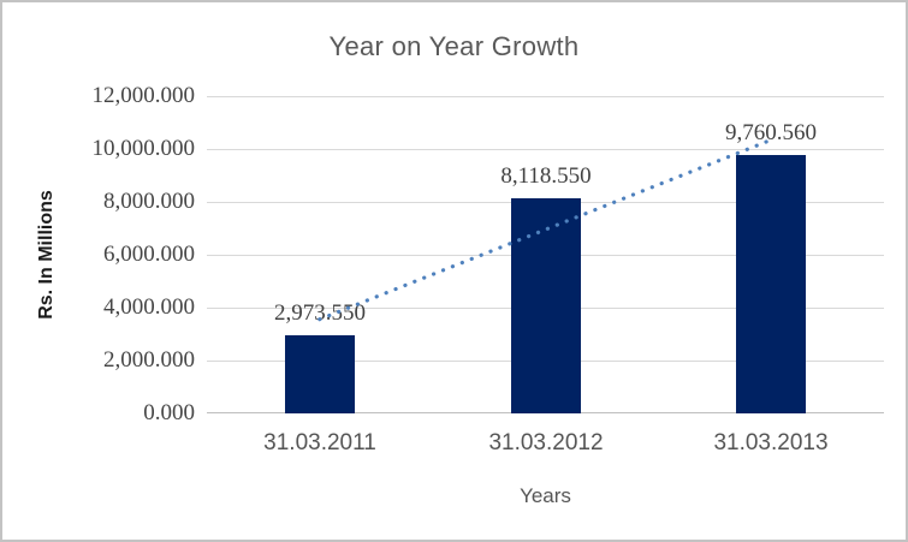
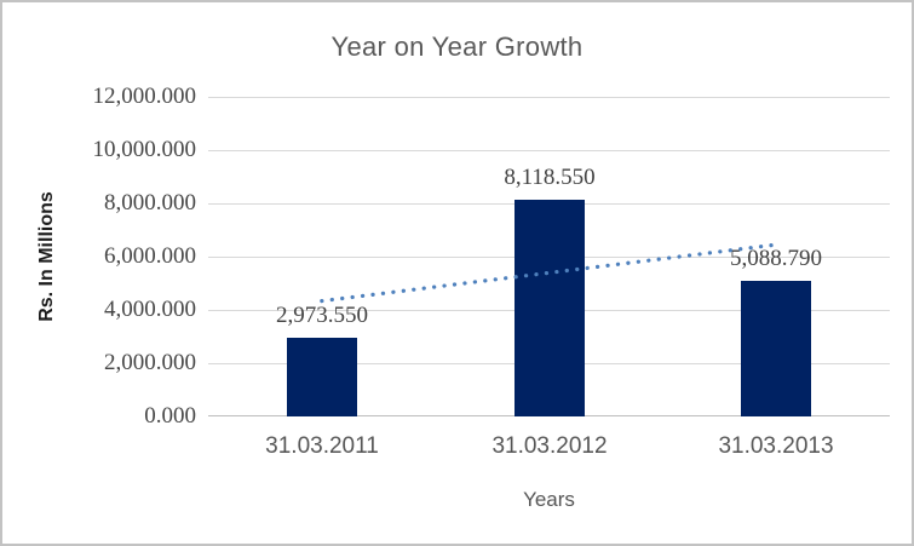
31.03.2013: 9,760.560 -> 5,088.790
